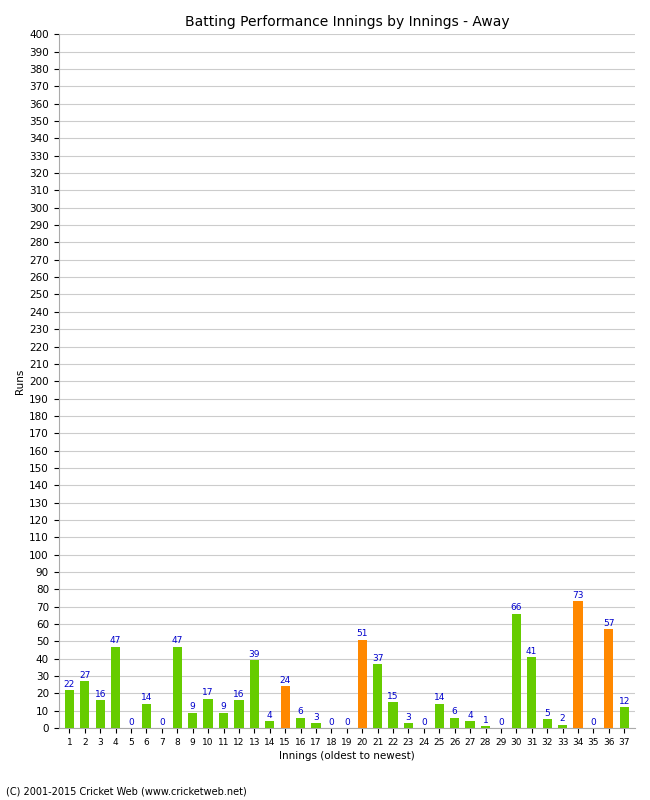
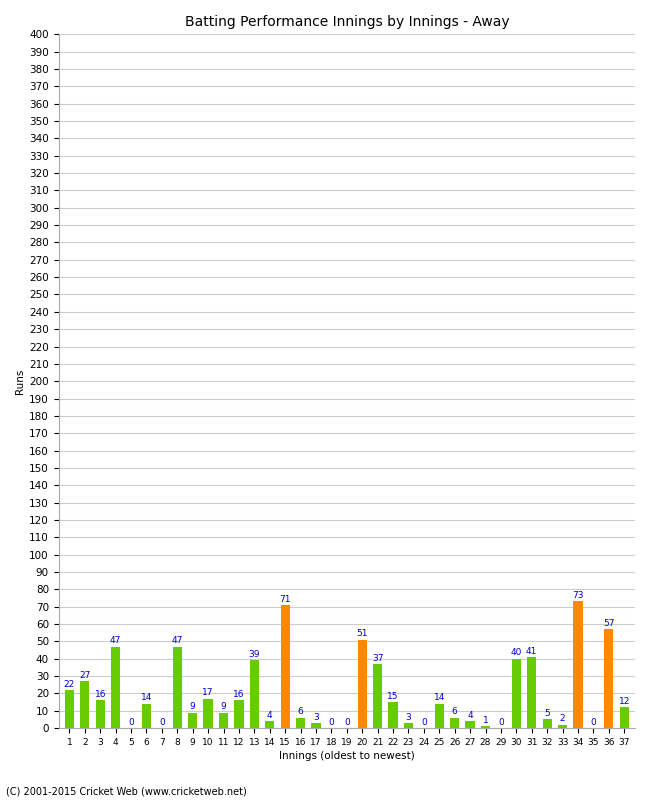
15: 24 -> 71
30: 66 -> 40
